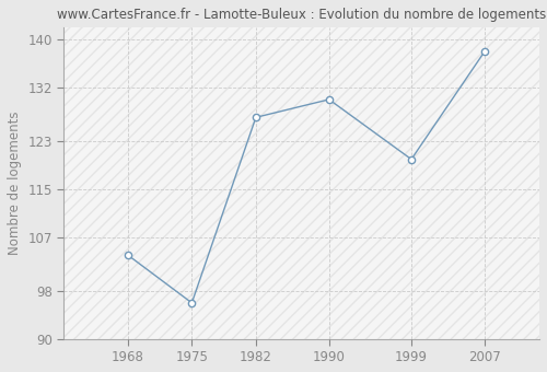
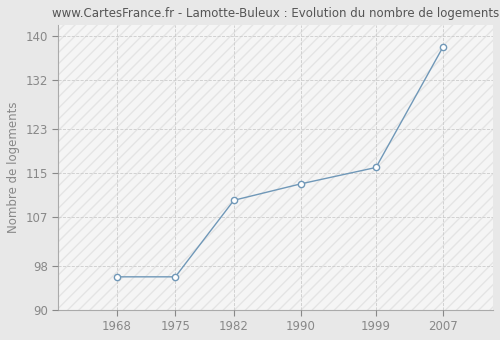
1968: 104 -> 96
1982: 127 -> 110
1990: 130 -> 113
1999: 120 -> 116
